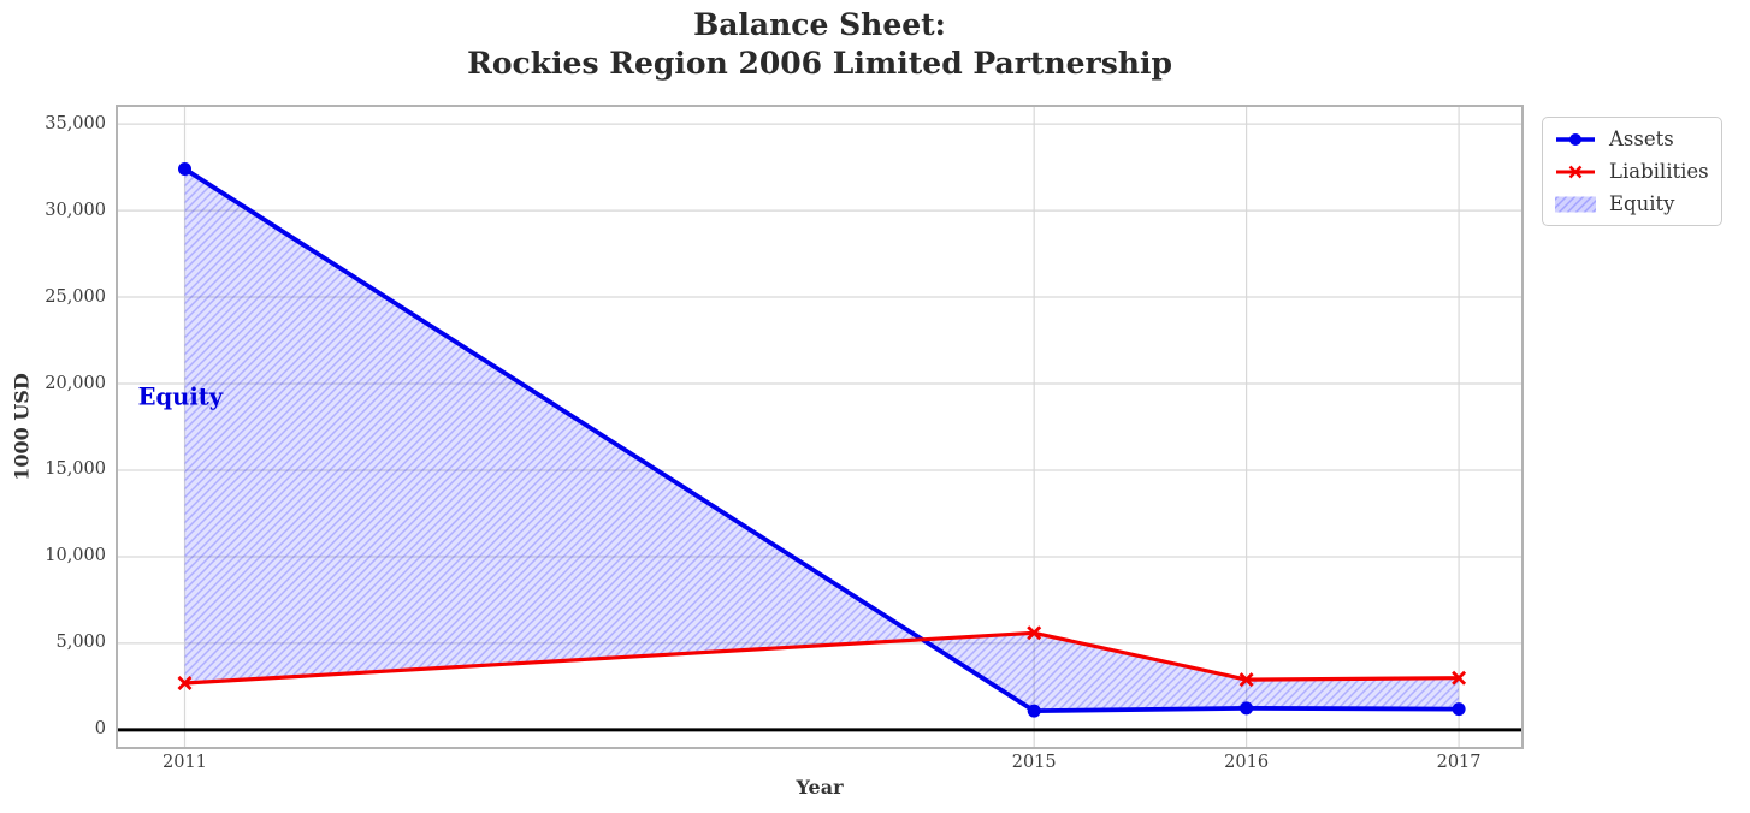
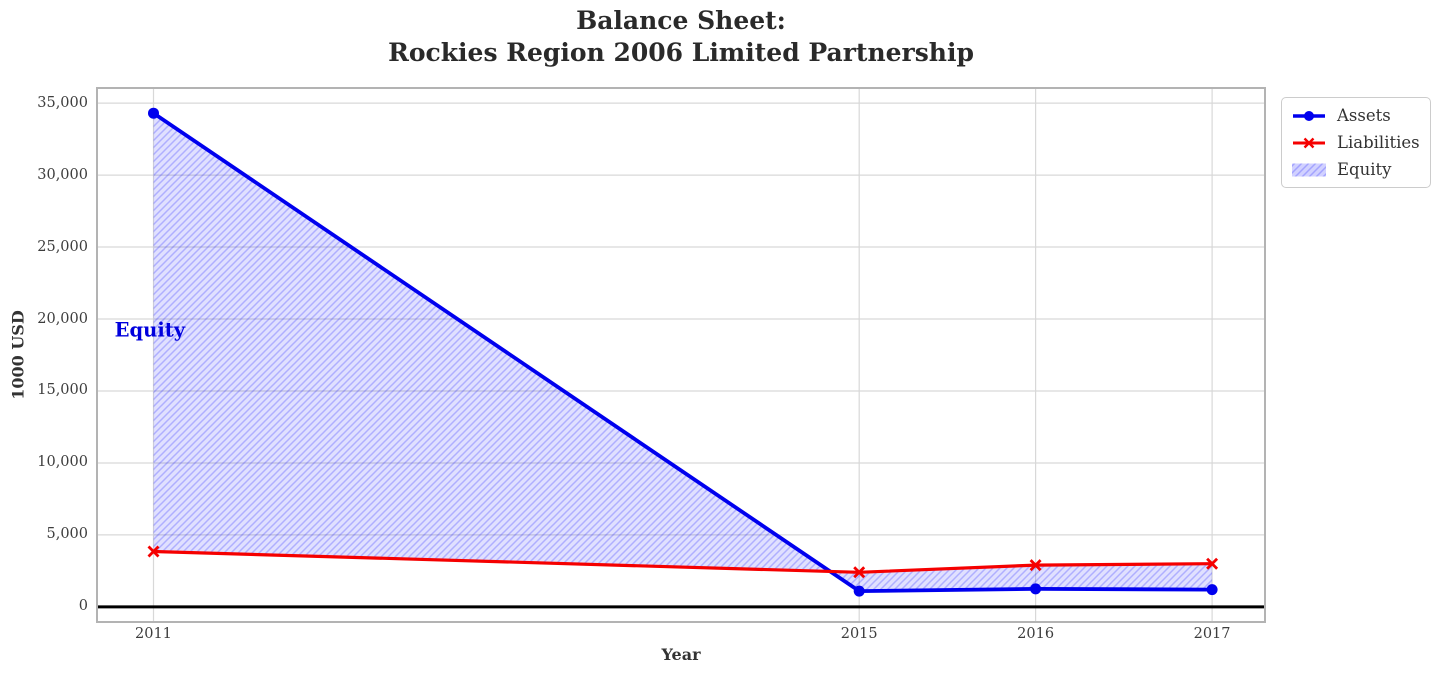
Assets/2011: 32400 -> 34300
Liabilities/2011: 2700 -> 3800
Liabilities/2015: 5600 -> 2400
